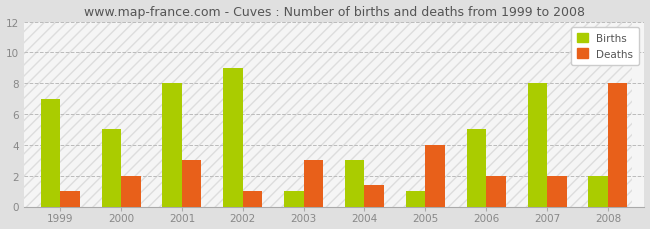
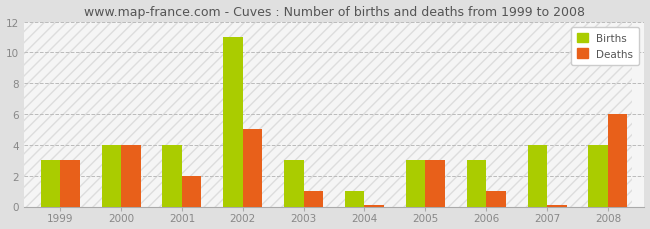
Births/1999: 7 -> 3
Deaths/1999: 1.0 -> 3.0
Births/2000: 5 -> 4
Deaths/2000: 2.0 -> 4.0
Births/2001: 8 -> 4
Deaths/2001: 3.0 -> 2.0
Births/2002: 9 -> 11
Deaths/2002: 1.0 -> 5.0
Births/2003: 1 -> 3
Deaths/2003: 3.0 -> 1.0
Births/2004: 3 -> 1
Deaths/2004: 1.4 -> 0.1
Births/2005: 1 -> 3
Deaths/2005: 4.0 -> 3.0
Births/2006: 5 -> 3
Deaths/2006: 2.0 -> 1.0
Births/2007: 8 -> 4
Deaths/2007: 2.0 -> 0.1
Births/2008: 2 -> 4
Deaths/2008: 8.0 -> 6.0
